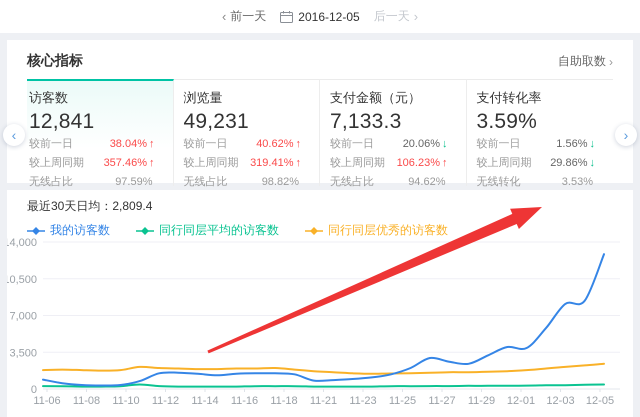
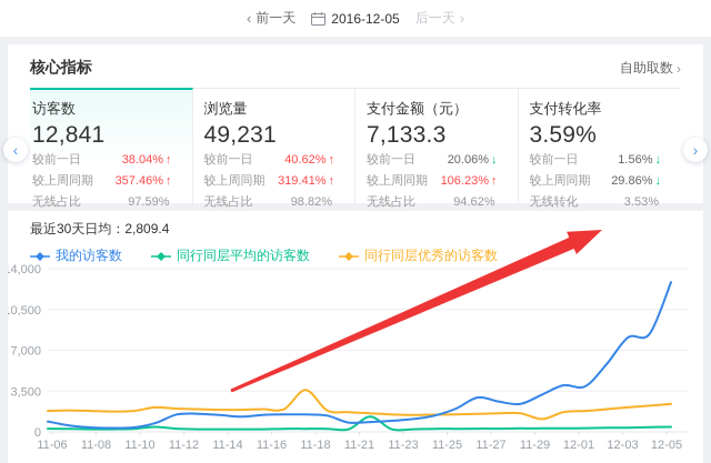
同行同层优秀的访客数/11-18: 2000 -> 3600
同行同层平均的访客数/11-21: 200 -> 1300
同行同层优秀的访客数/11-29: 1600 -> 1100
